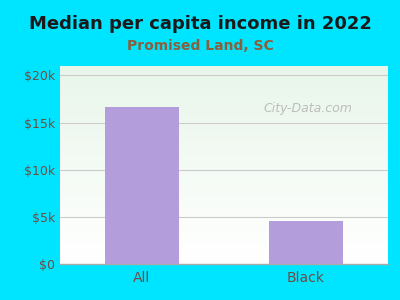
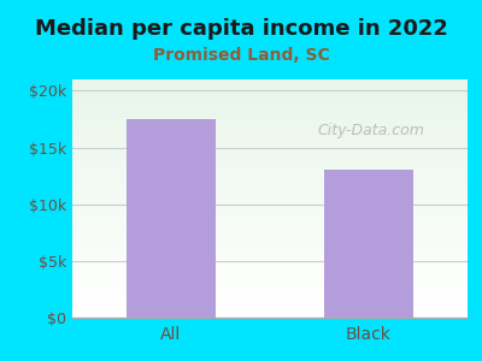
All: $16.6k -> $17.5k
Black: $4.6k -> $13.0k
